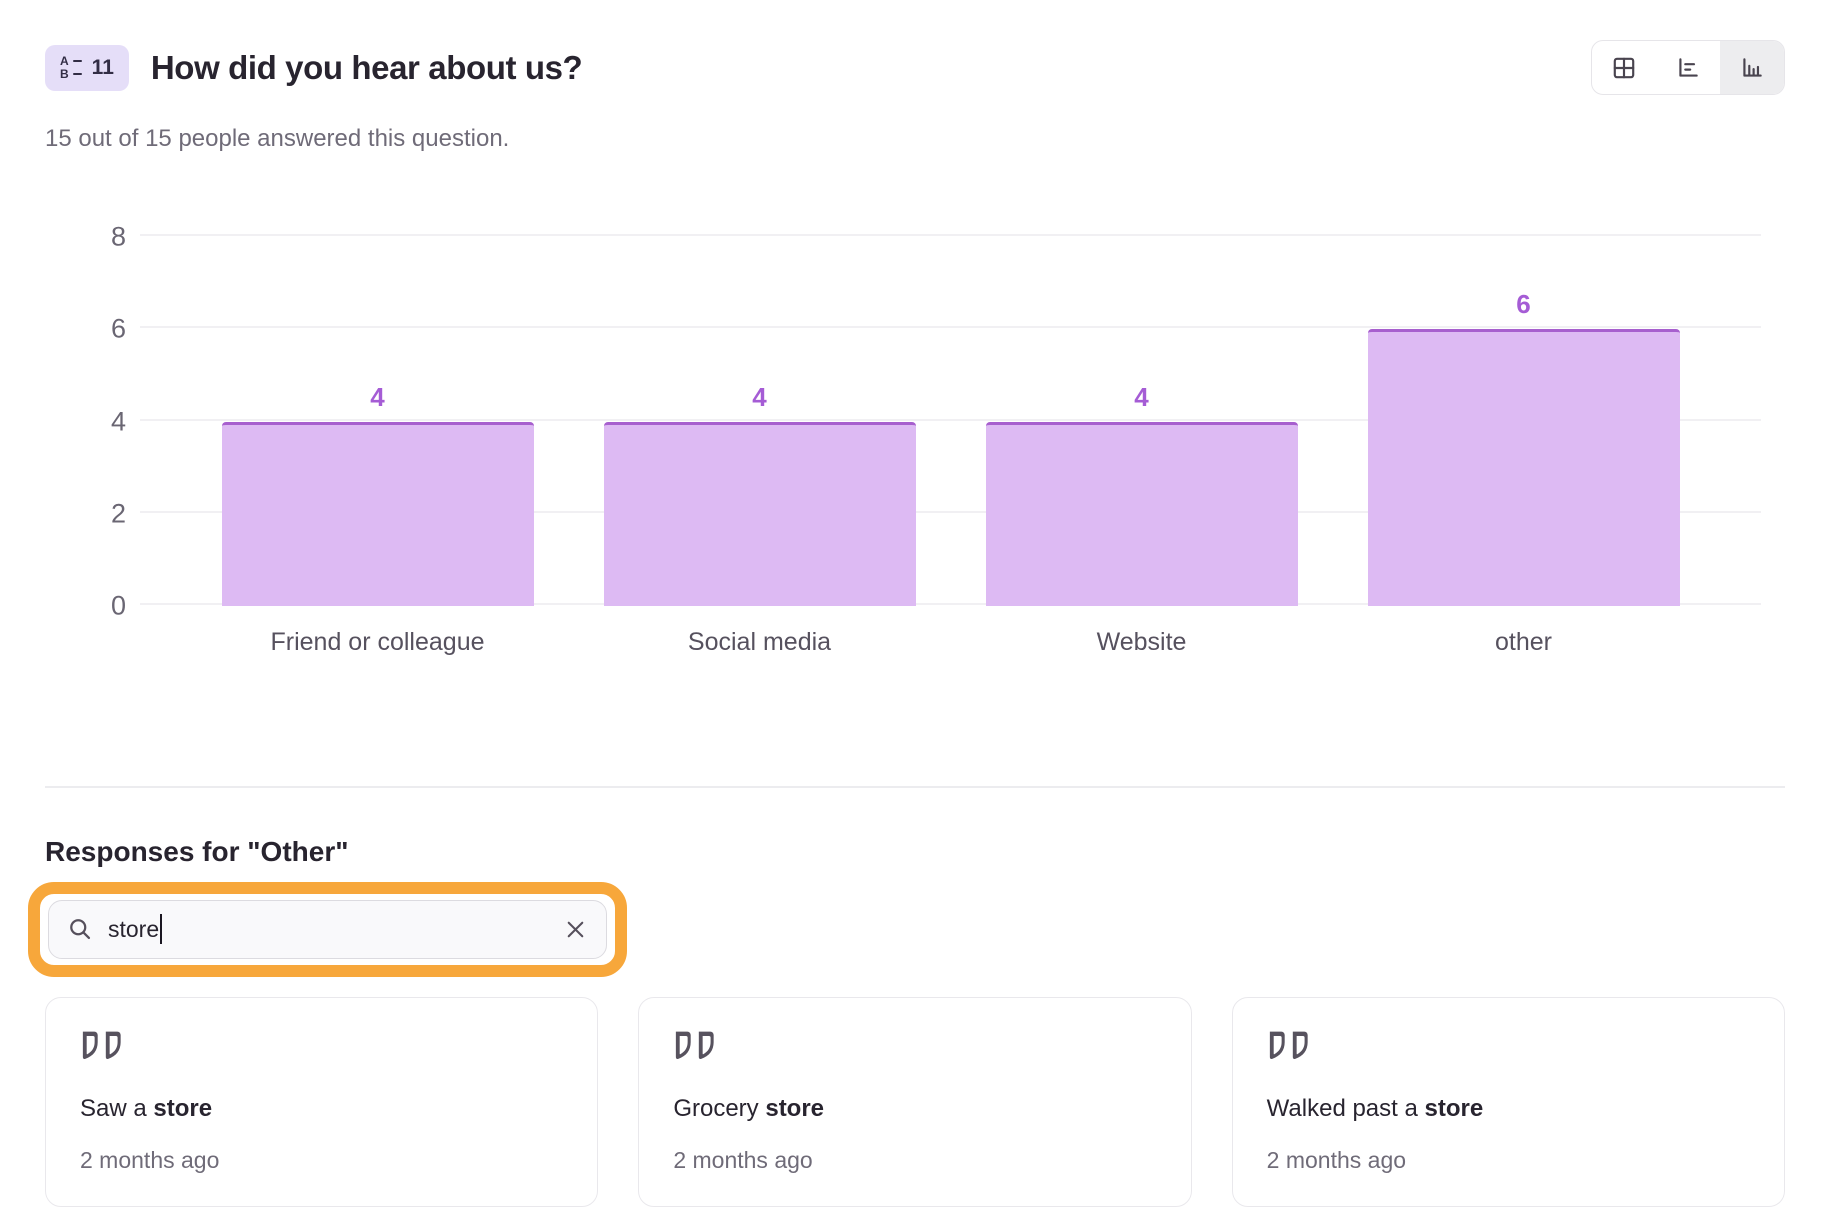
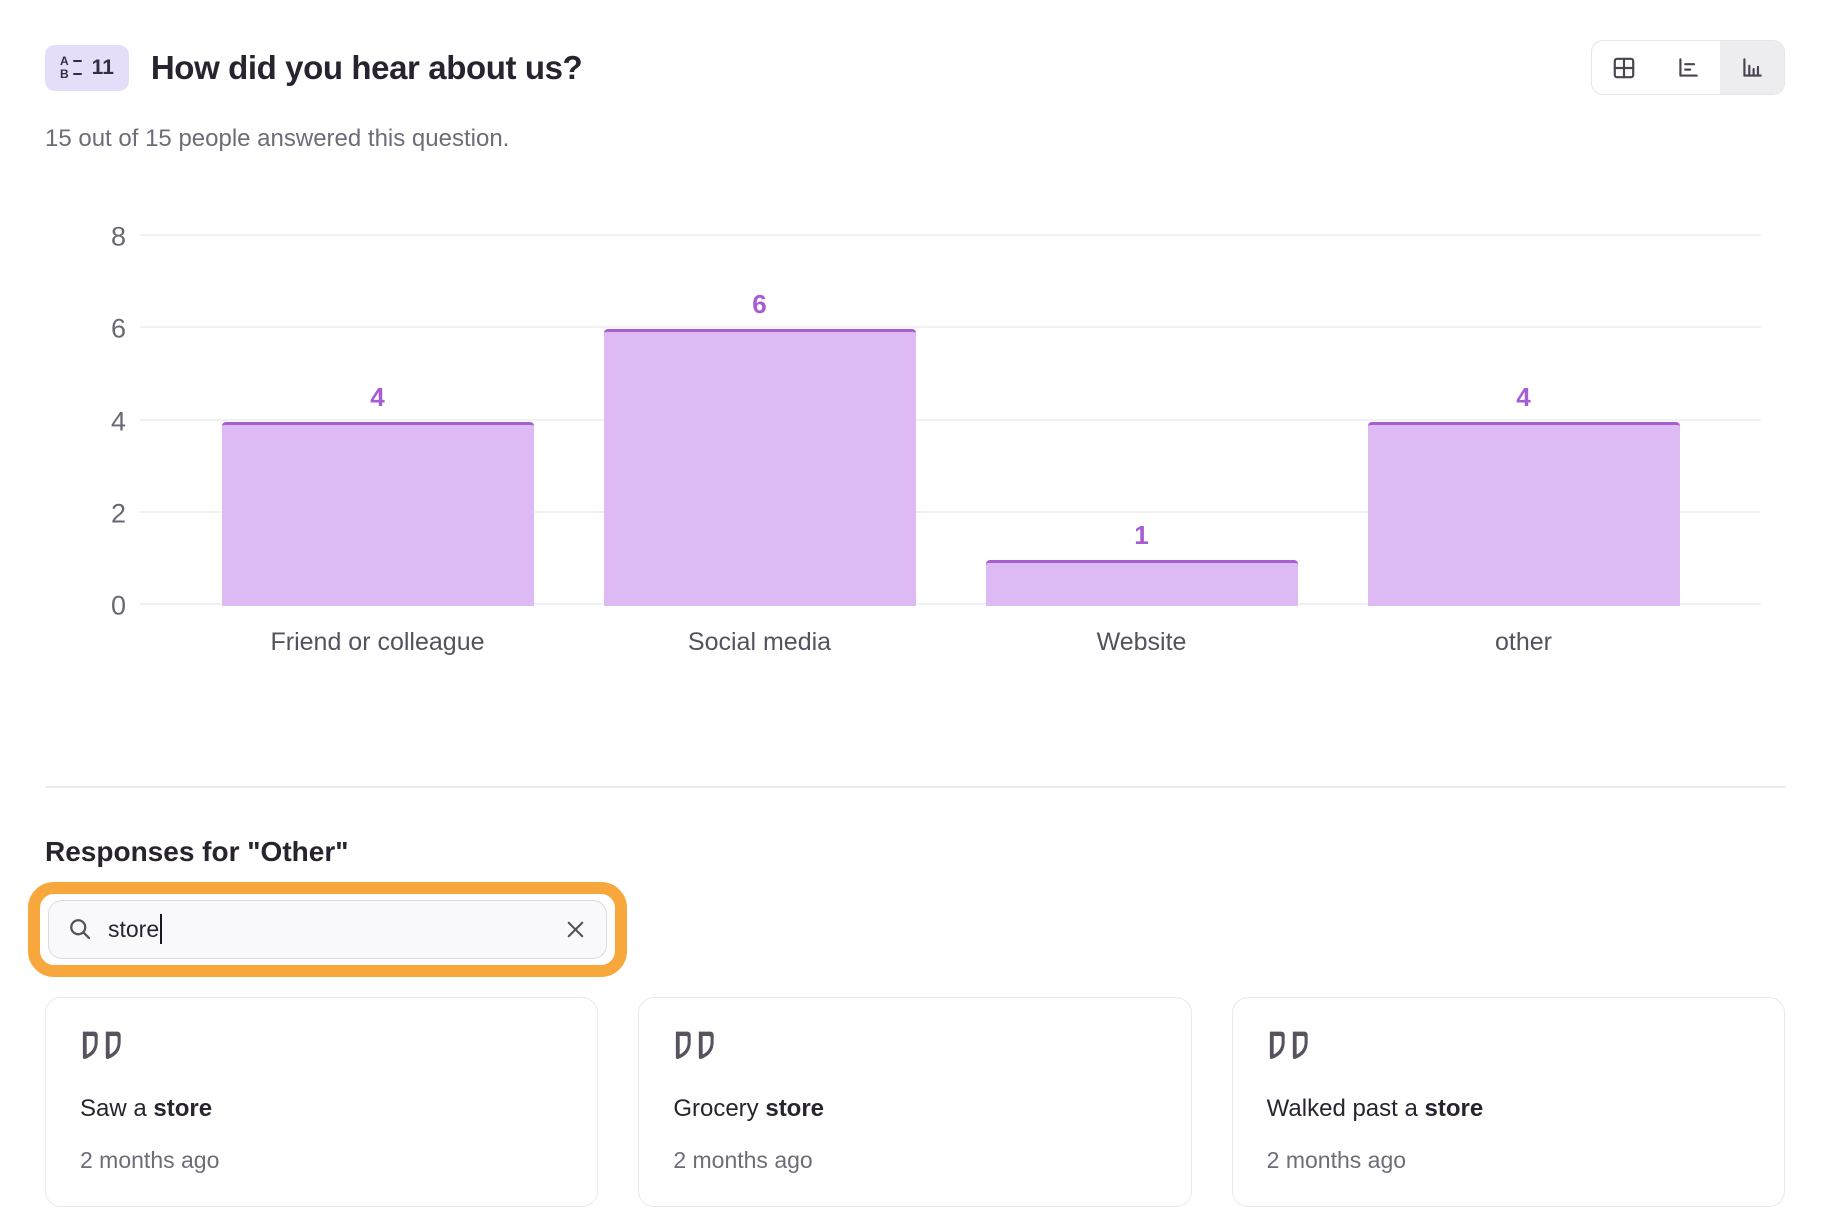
Social media: 4 -> 6
Website: 4 -> 1
other: 6 -> 4
